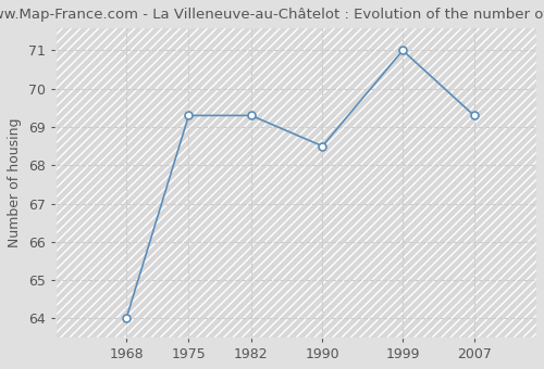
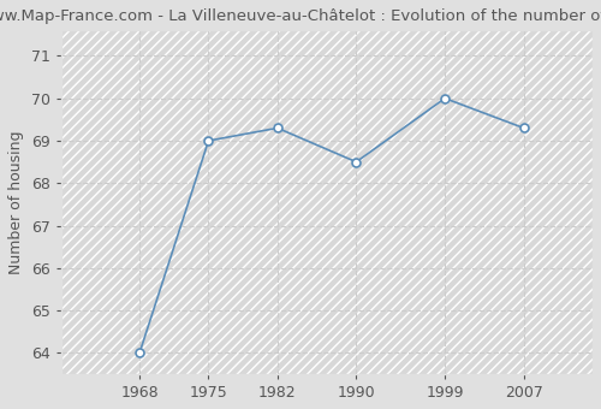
1975: 69.3 -> 69.0
1999: 71.0 -> 70.0
